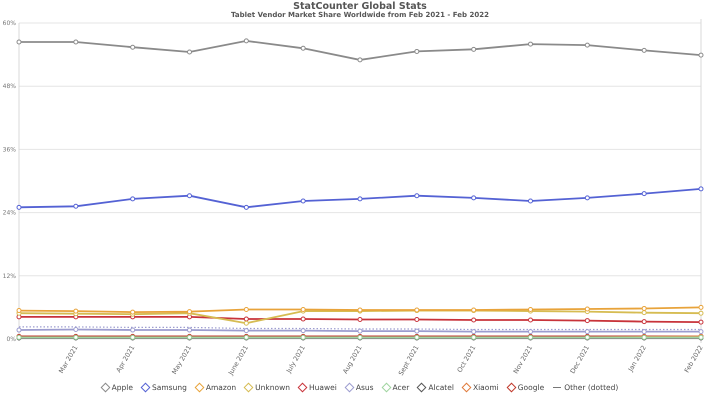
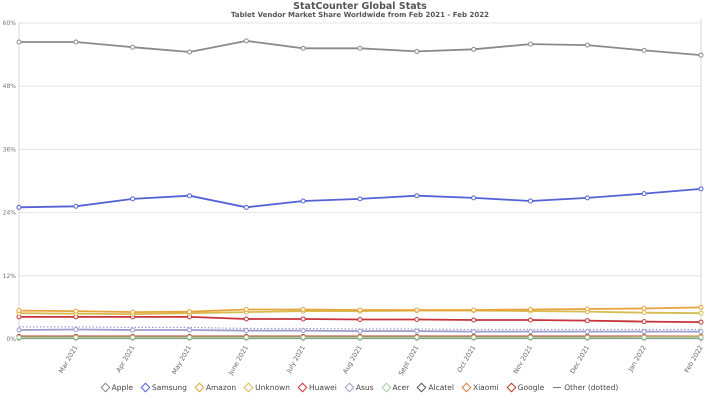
Unknown/June 2021: 3% -> 5%
Apple/Aug 2021: 53% -> 55%
